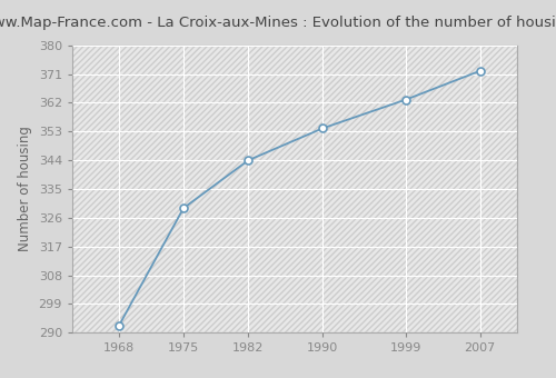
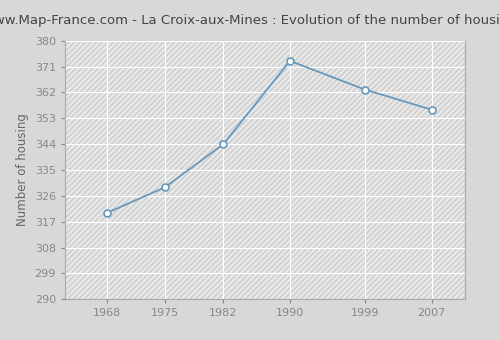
1968: 292 -> 320
1990: 354 -> 373
2007: 372 -> 356
